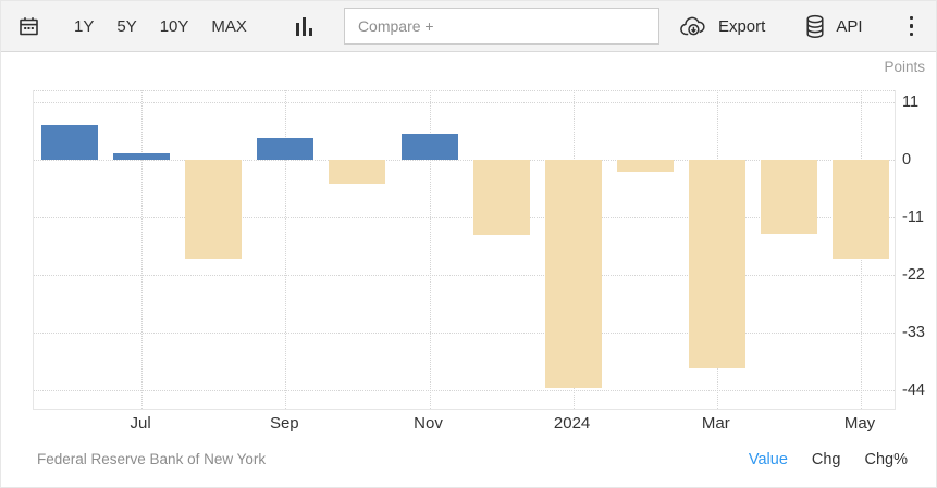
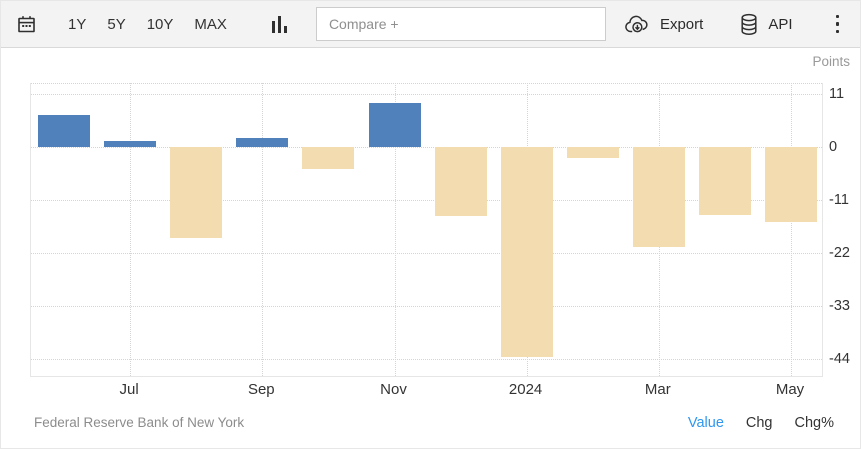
Sep: 4 -> 2
Nov: 5 -> 9
Mar: -40 -> -21
May: -19 -> -16
